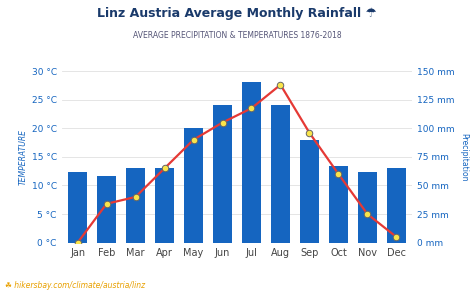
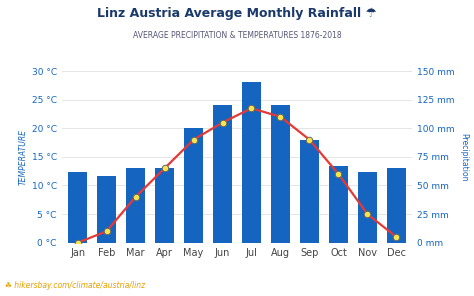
TEMPERATURE/Feb: 6.8 °C -> 2.0 °C
TEMPERATURE/Aug: 27.6 °C -> 22.0 °C
TEMPERATURE/Sep: 19.2 °C -> 18.0 °C
